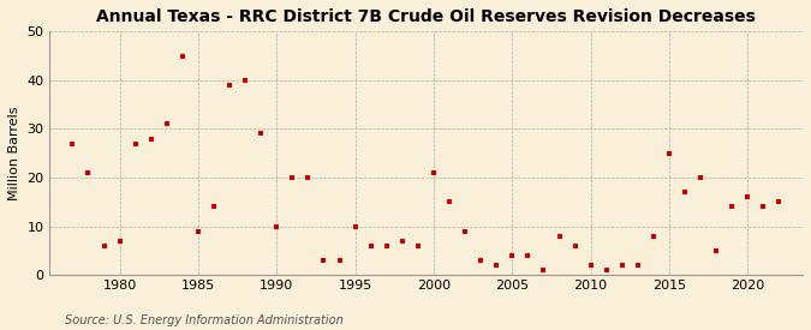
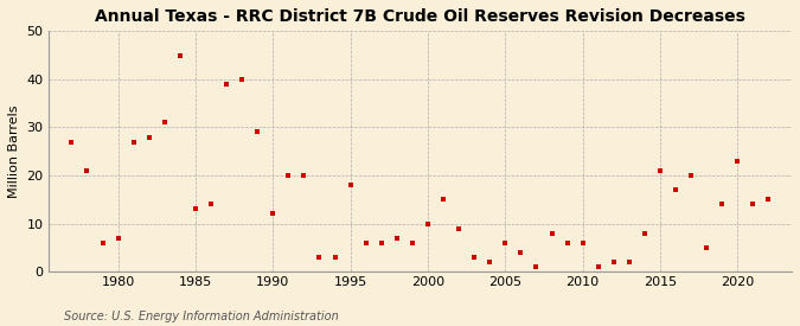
1985: 9 -> 13
1990: 10 -> 12
1995: 10 -> 18
2000: 21 -> 10
2005: 4 -> 6
2010: 2 -> 6
2015: 25 -> 21
2020: 16 -> 23
